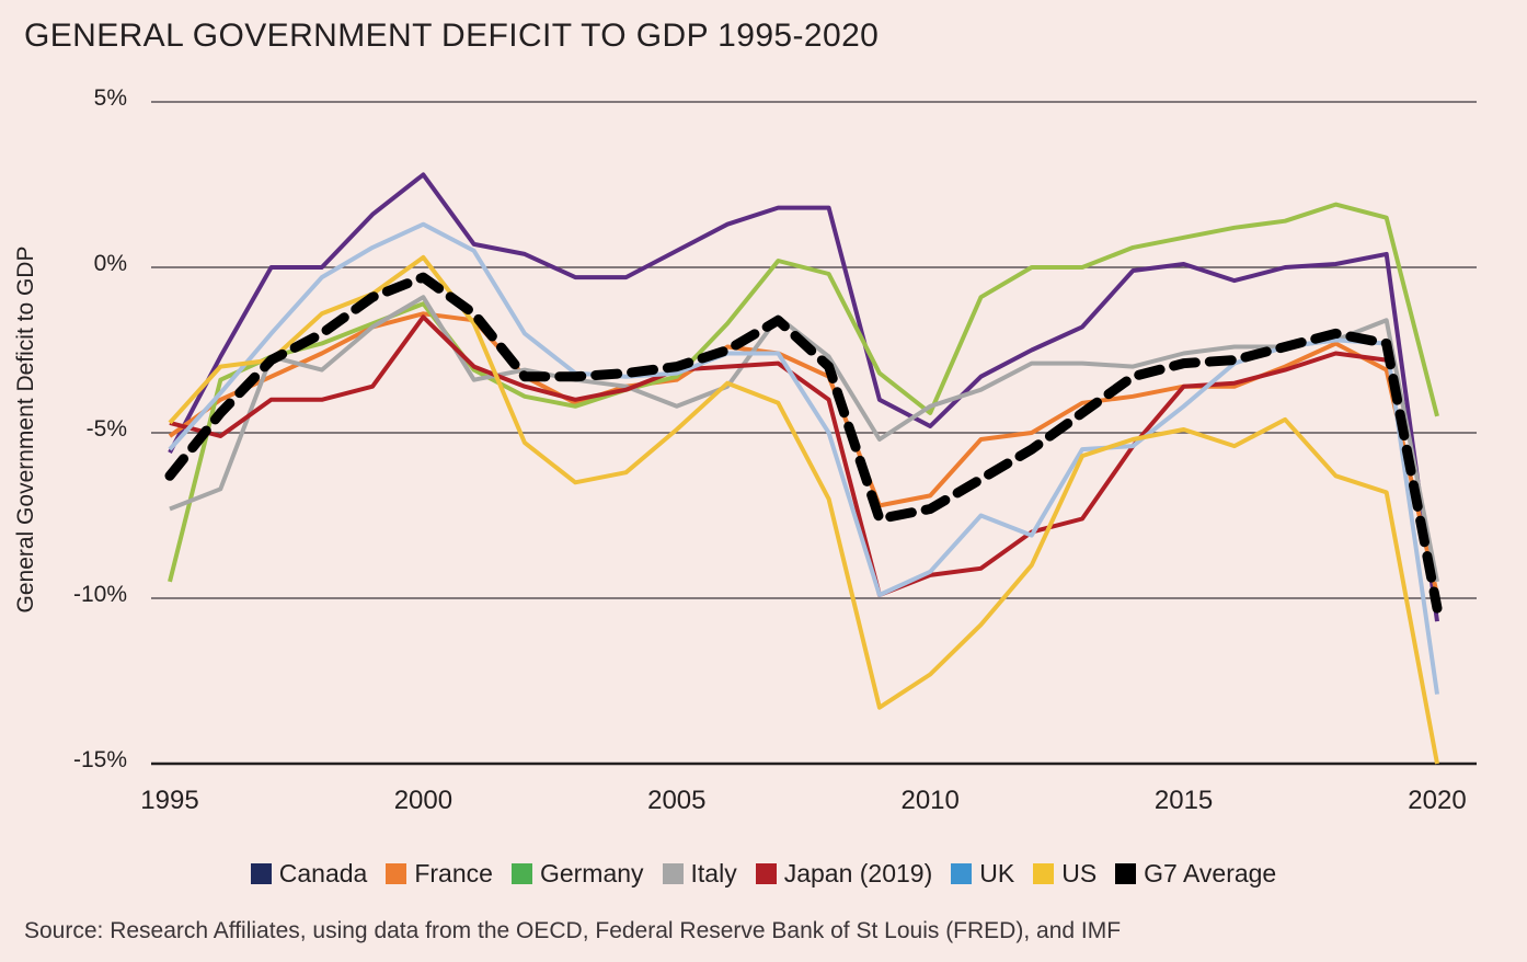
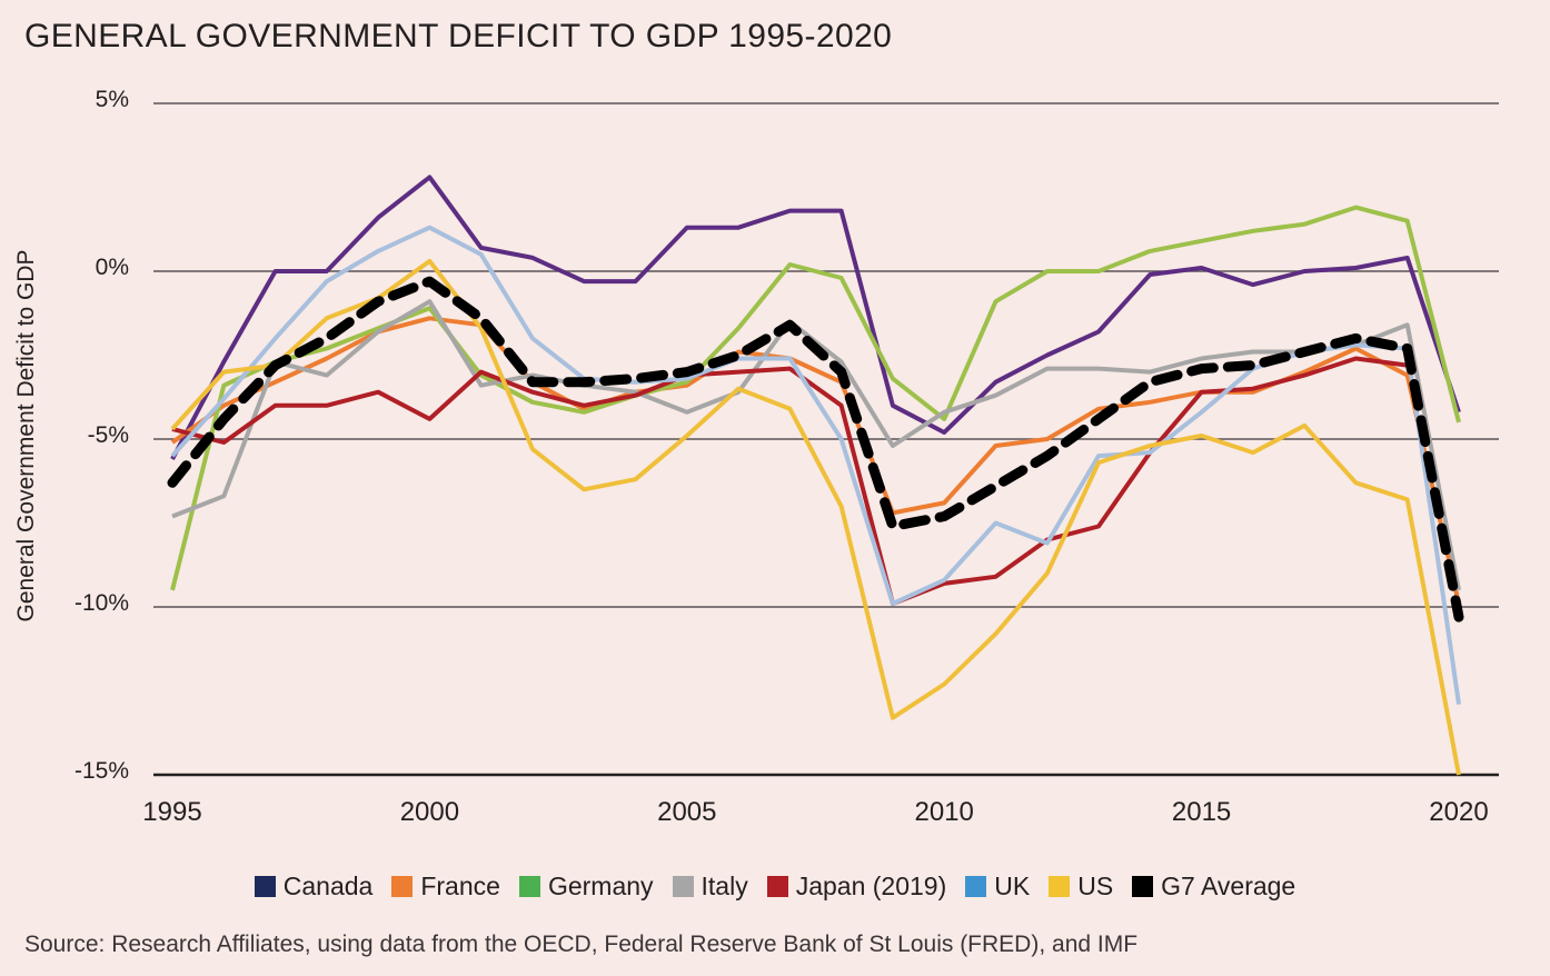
Japan (2019)/2000: -1.5% -> -4.4%
Canada/2005: 0.5% -> 1.3%
Canada/2020: -10.7% -> -4.2%
